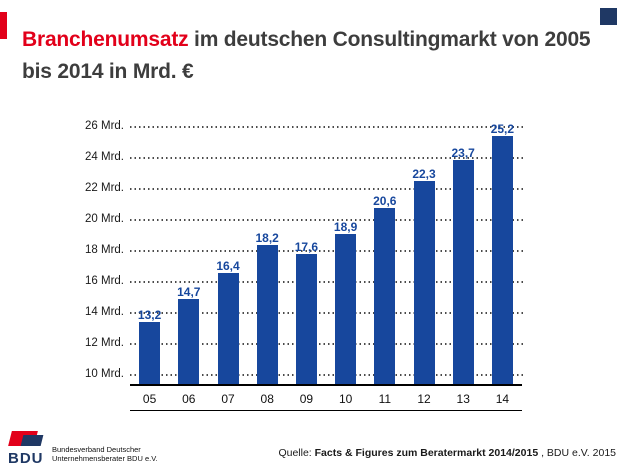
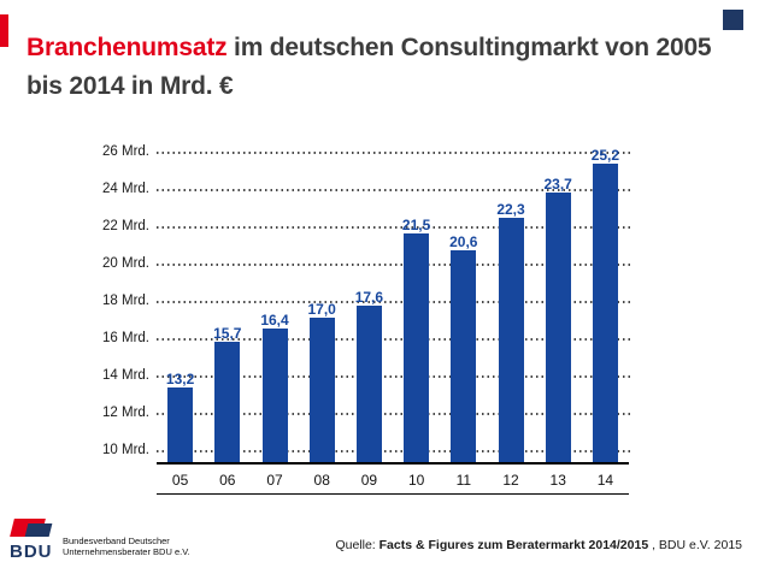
06: 14,7 -> 15,7
08: 18,2 -> 17,0
10: 18,9 -> 21,5
